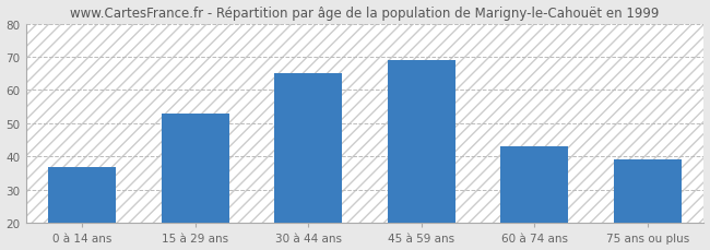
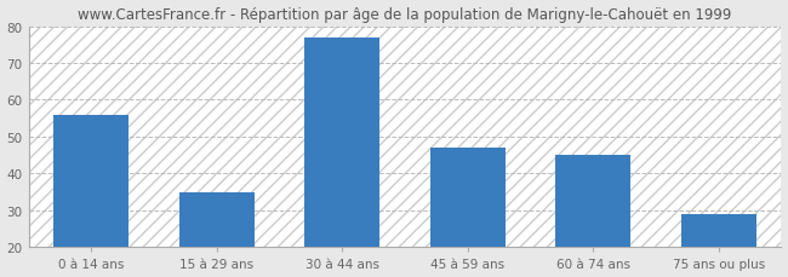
0 à 14 ans: 37 -> 56
15 à 29 ans: 53 -> 35
30 à 44 ans: 65 -> 77
45 à 59 ans: 69 -> 47
60 à 74 ans: 43 -> 45
75 ans ou plus: 39 -> 29
